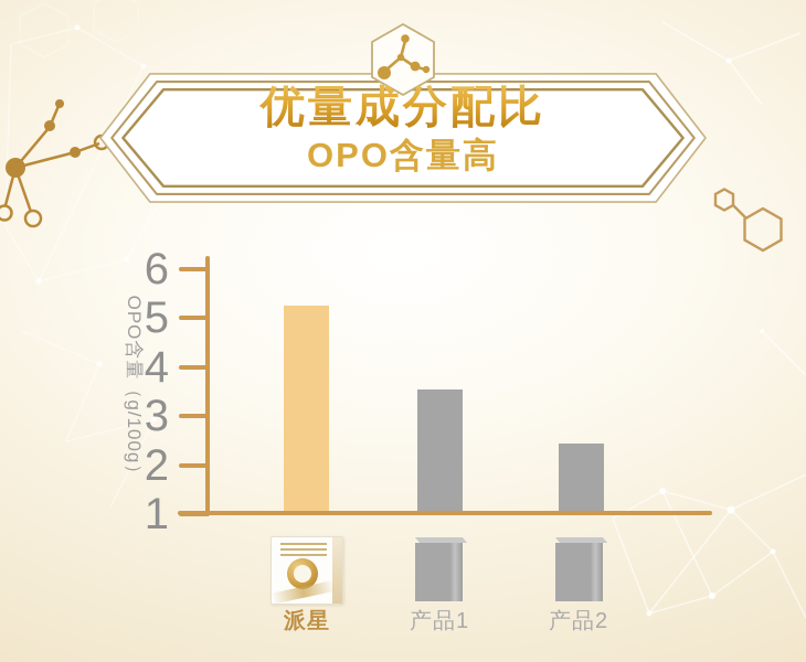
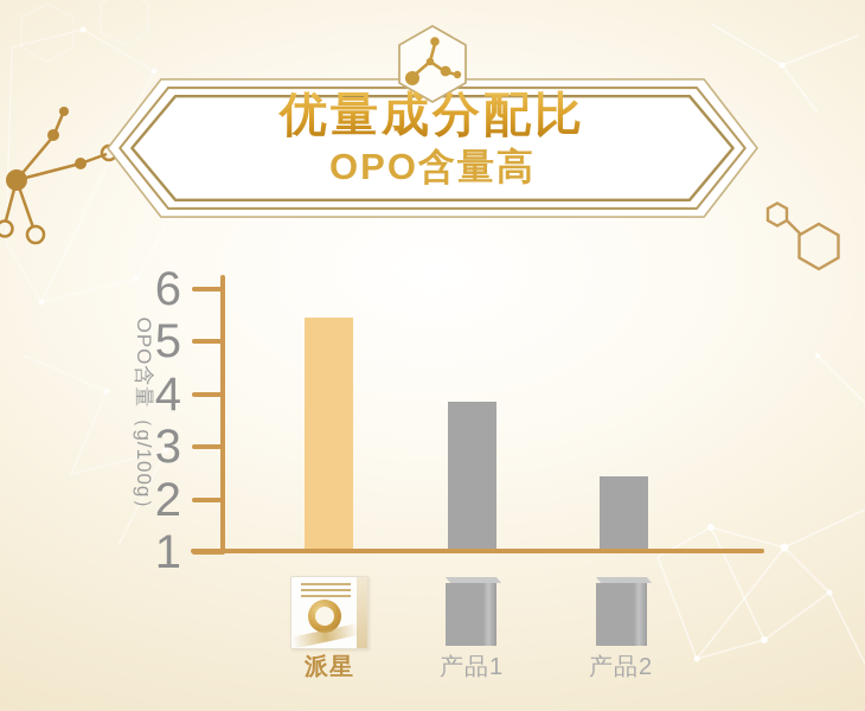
派星: 5.2 -> 5.4
产品1: 3.5 -> 3.8
